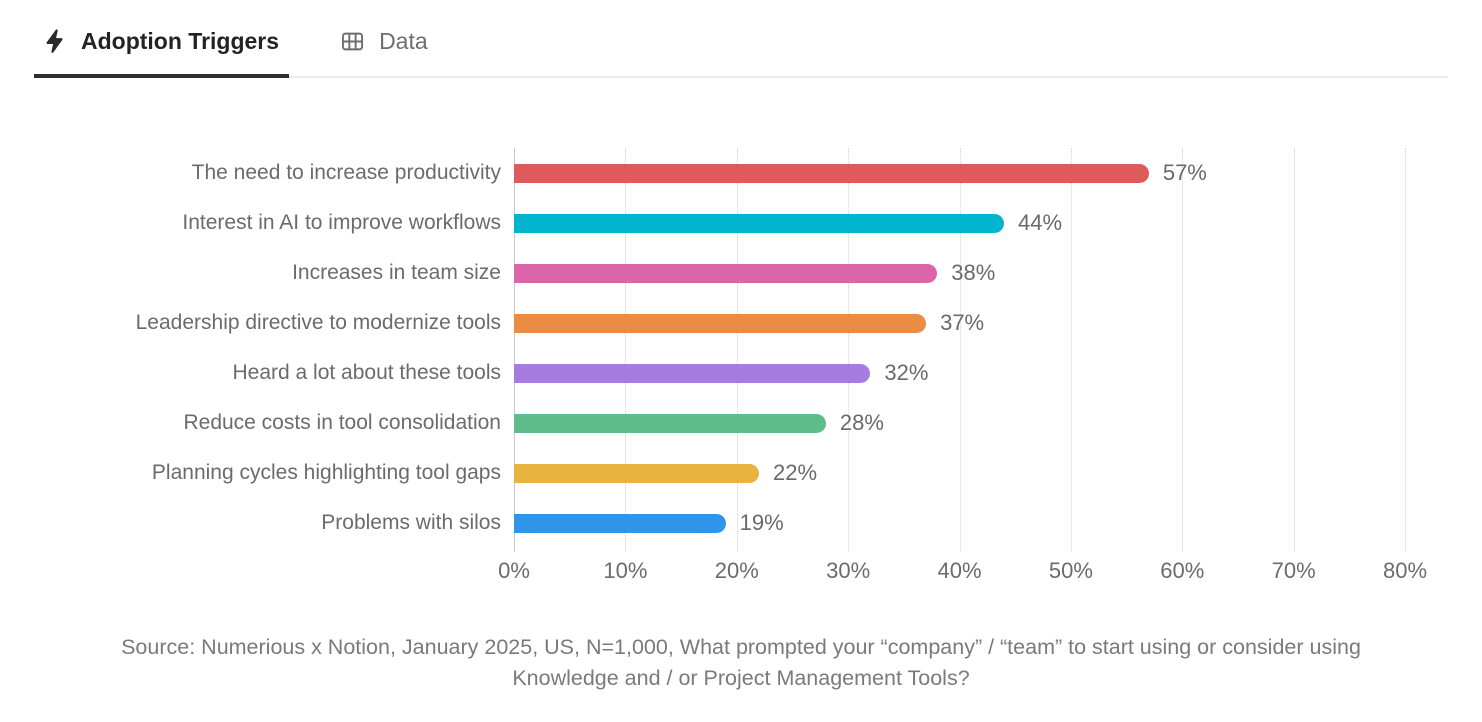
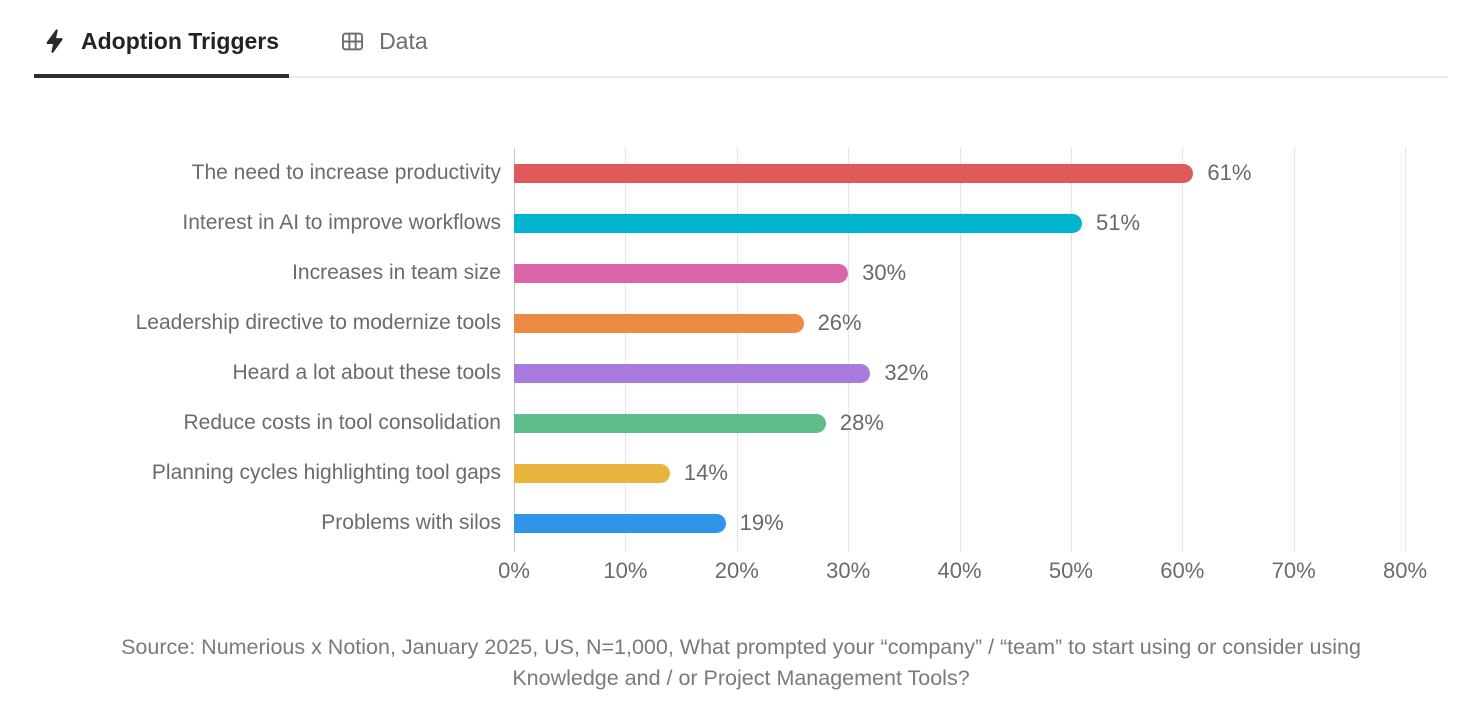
The need to increase productivity: 57% -> 61%
Interest in AI to improve workflows: 44% -> 51%
Increases in team size: 38% -> 30%
Leadership directive to modernize tools: 37% -> 26%
Planning cycles highlighting tool gaps: 22% -> 14%
